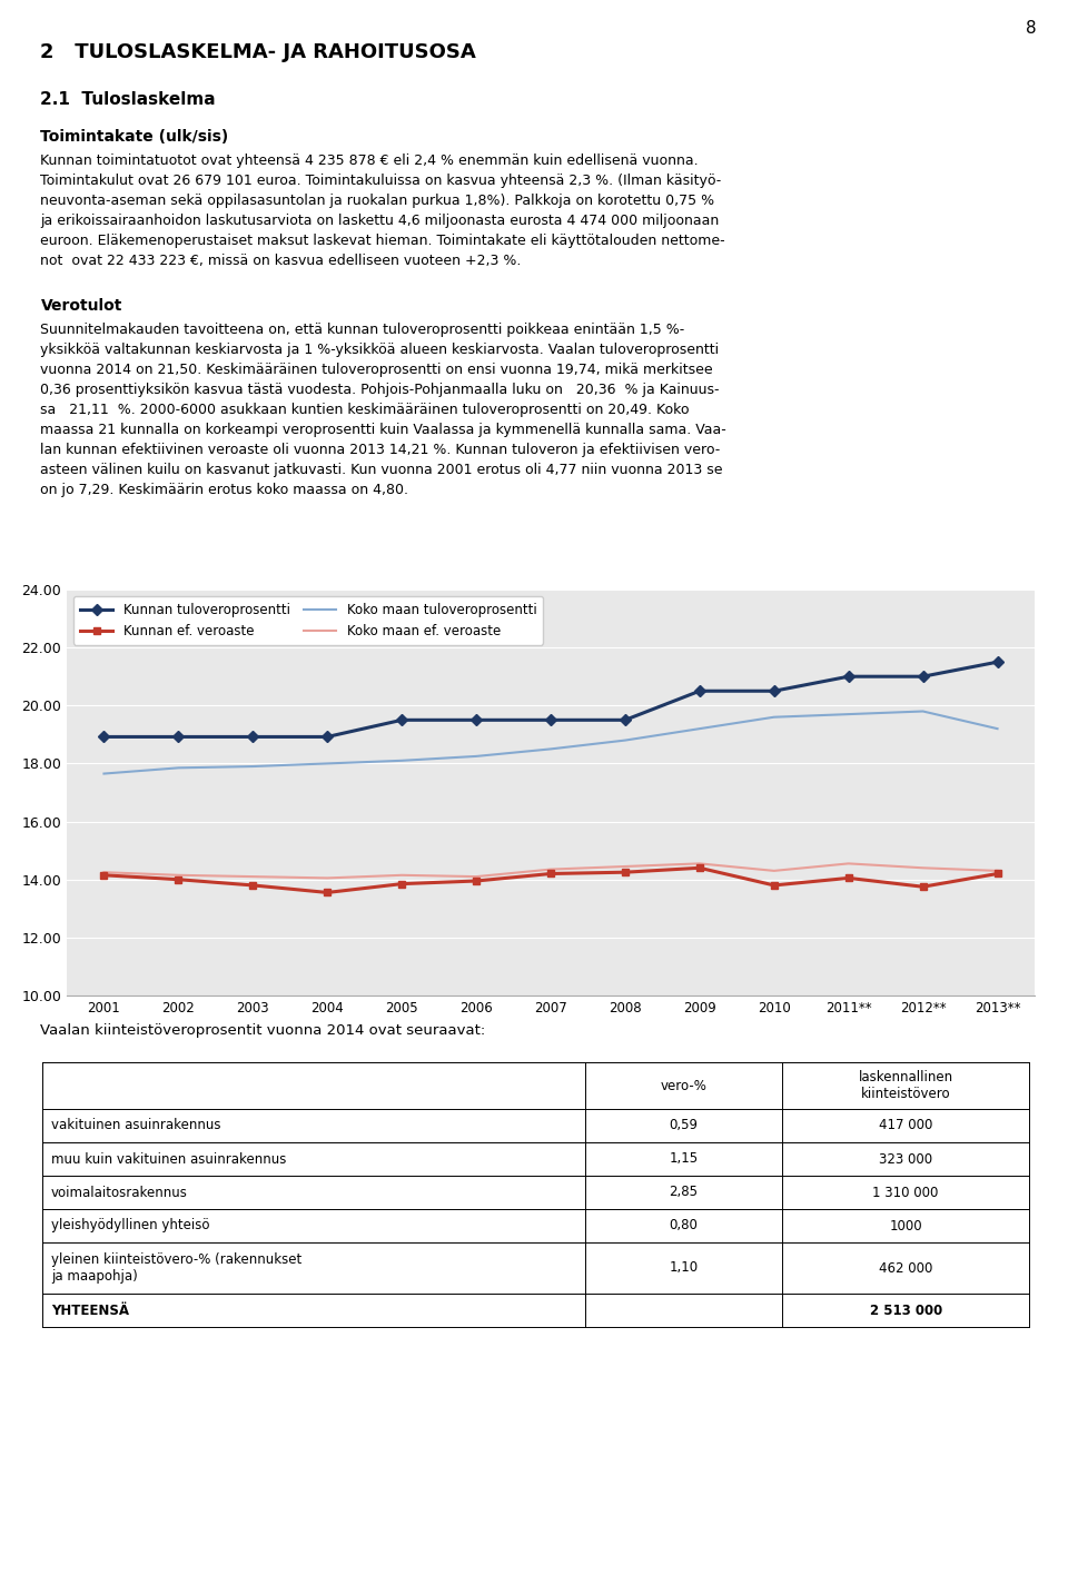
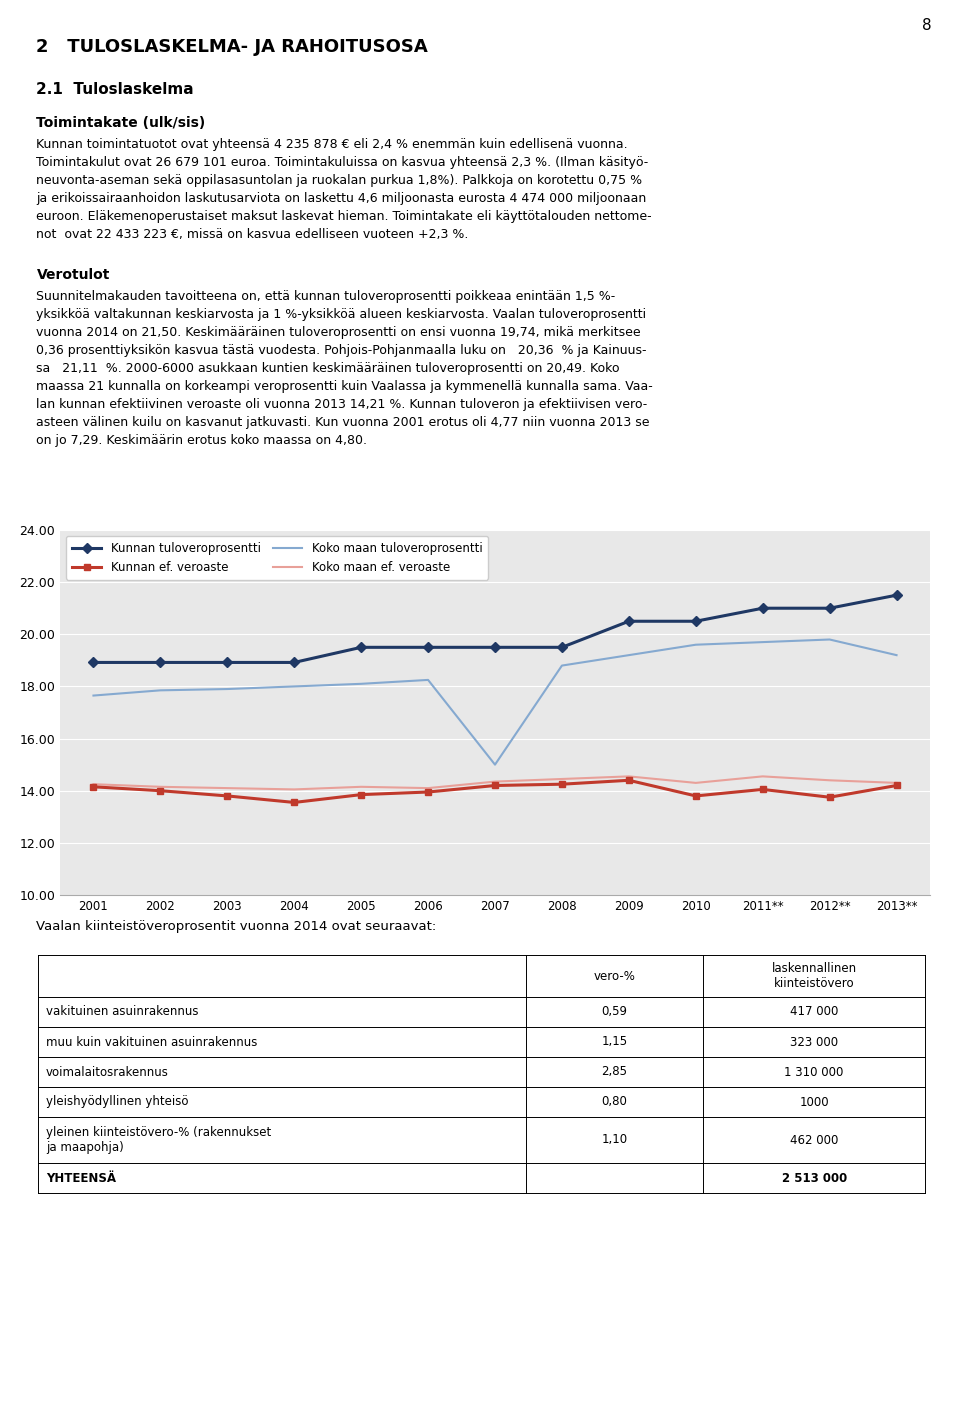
Koko maan tuloveroprosentti/2007: 18.50 -> 15.00
